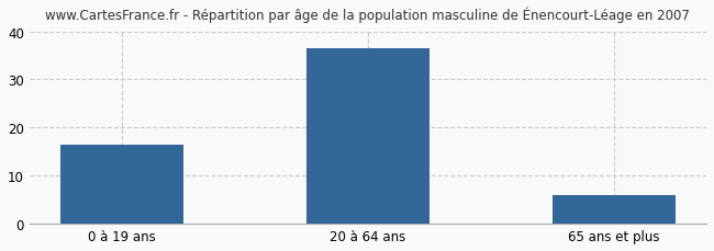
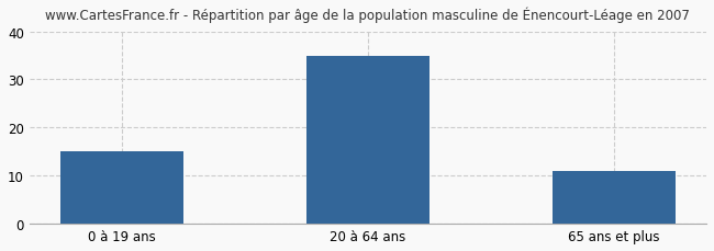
0 à 19 ans: 16.5 -> 15.0
20 à 64 ans: 36.5 -> 35.0
65 ans et plus: 6.0 -> 11.0
